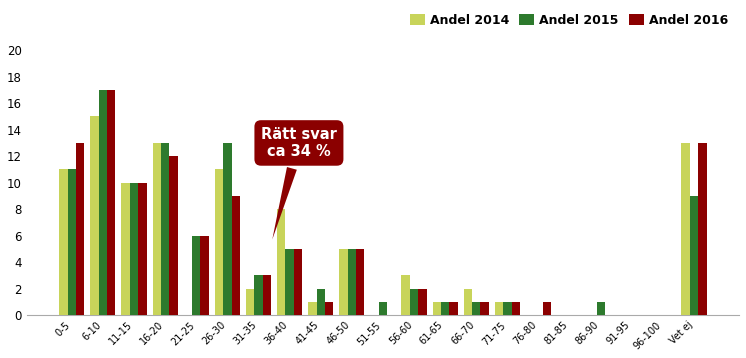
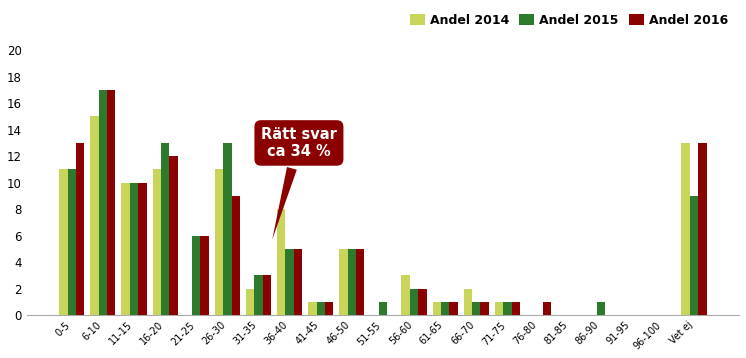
Andel 2014/16-20: 13 -> 11
Andel 2015/41-45: 2 -> 1
